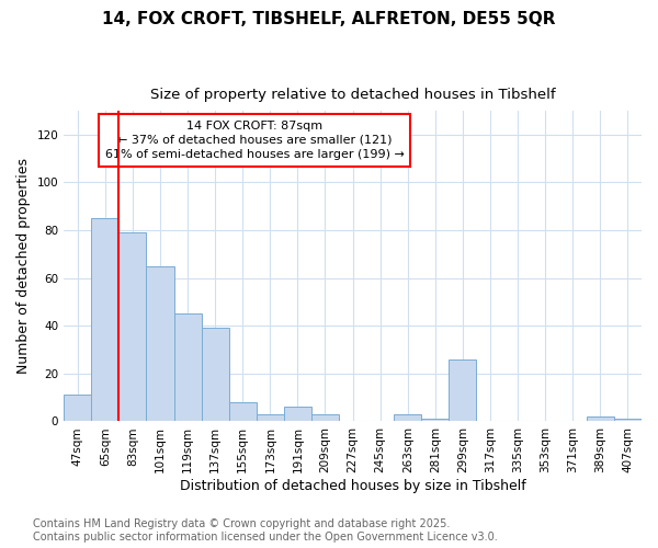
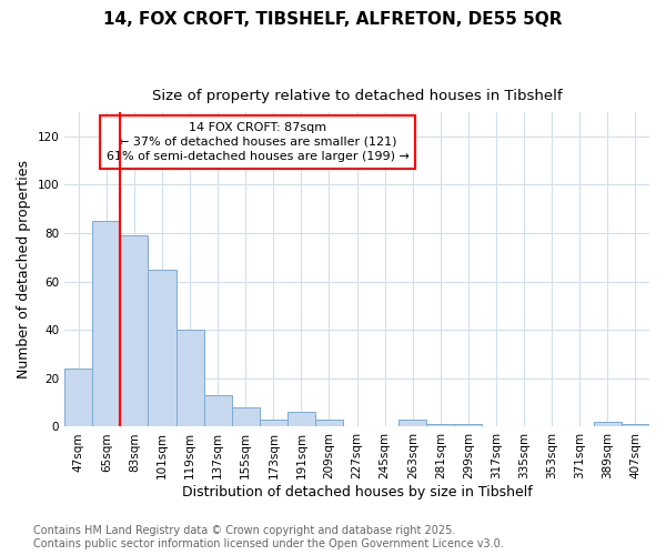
47sqm: 11 -> 24
119sqm: 45 -> 40
137sqm: 39 -> 13
299sqm: 26 -> 1
